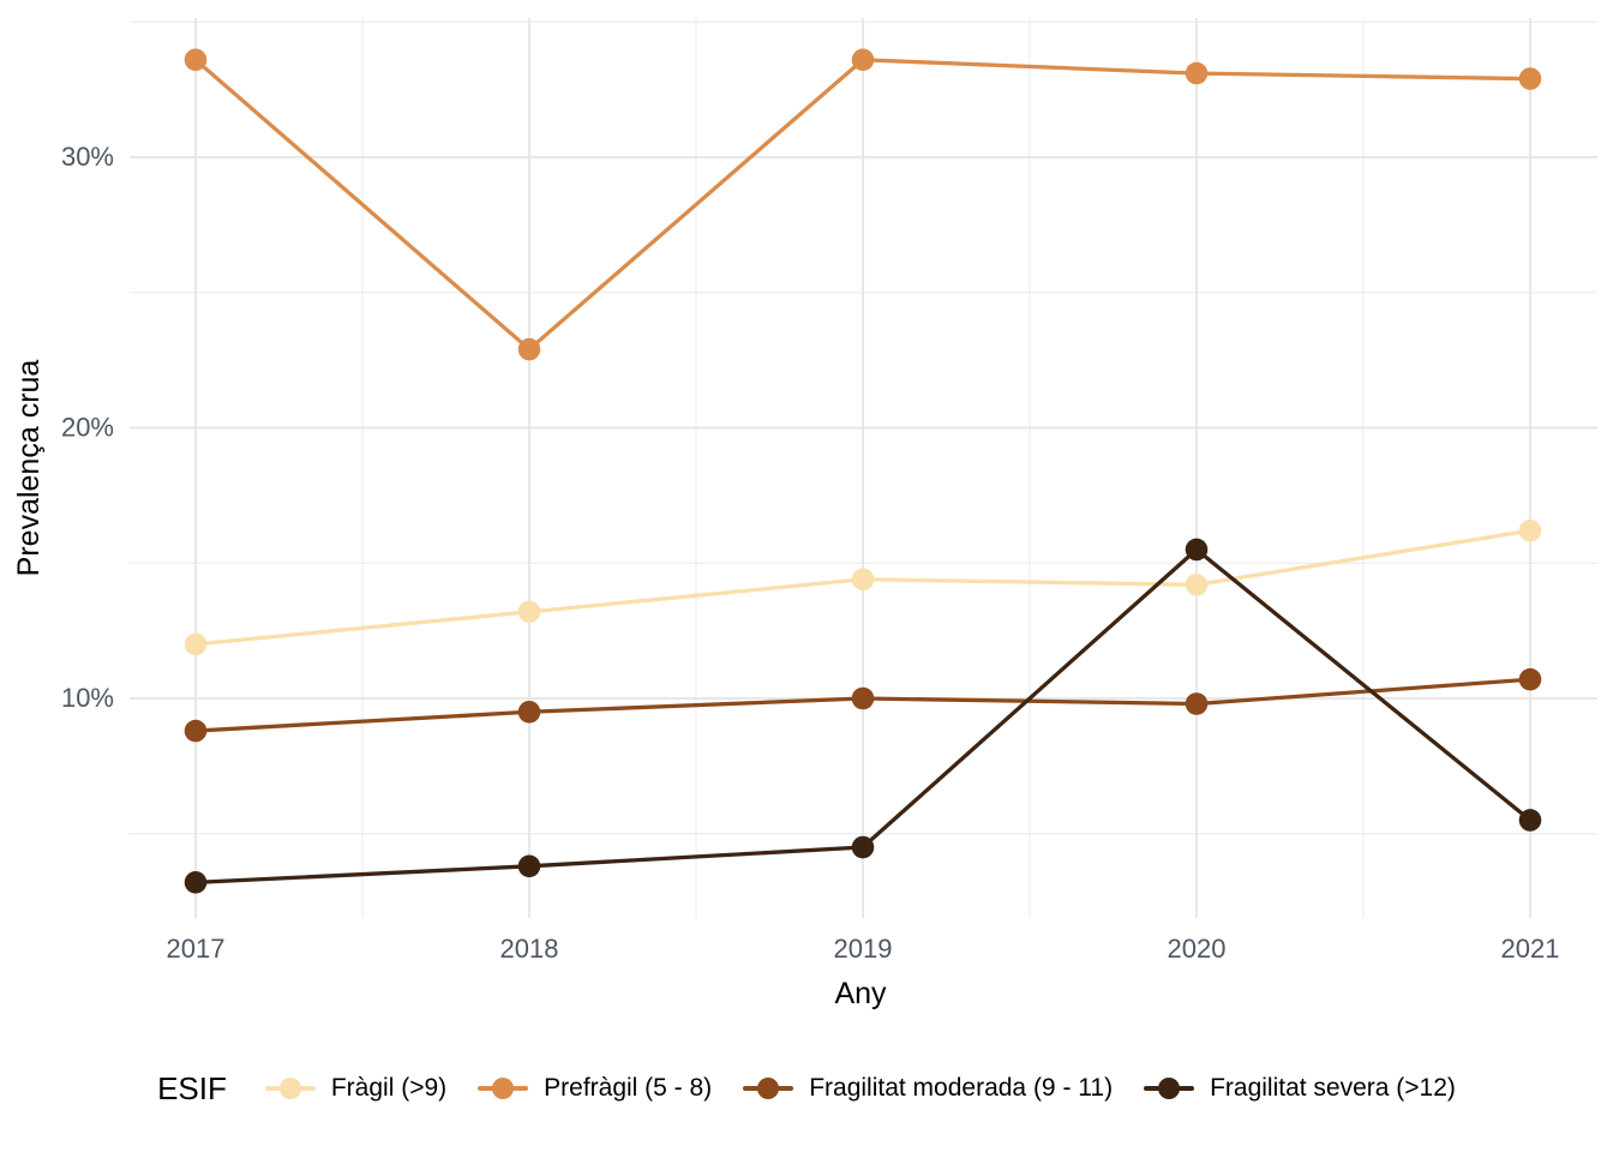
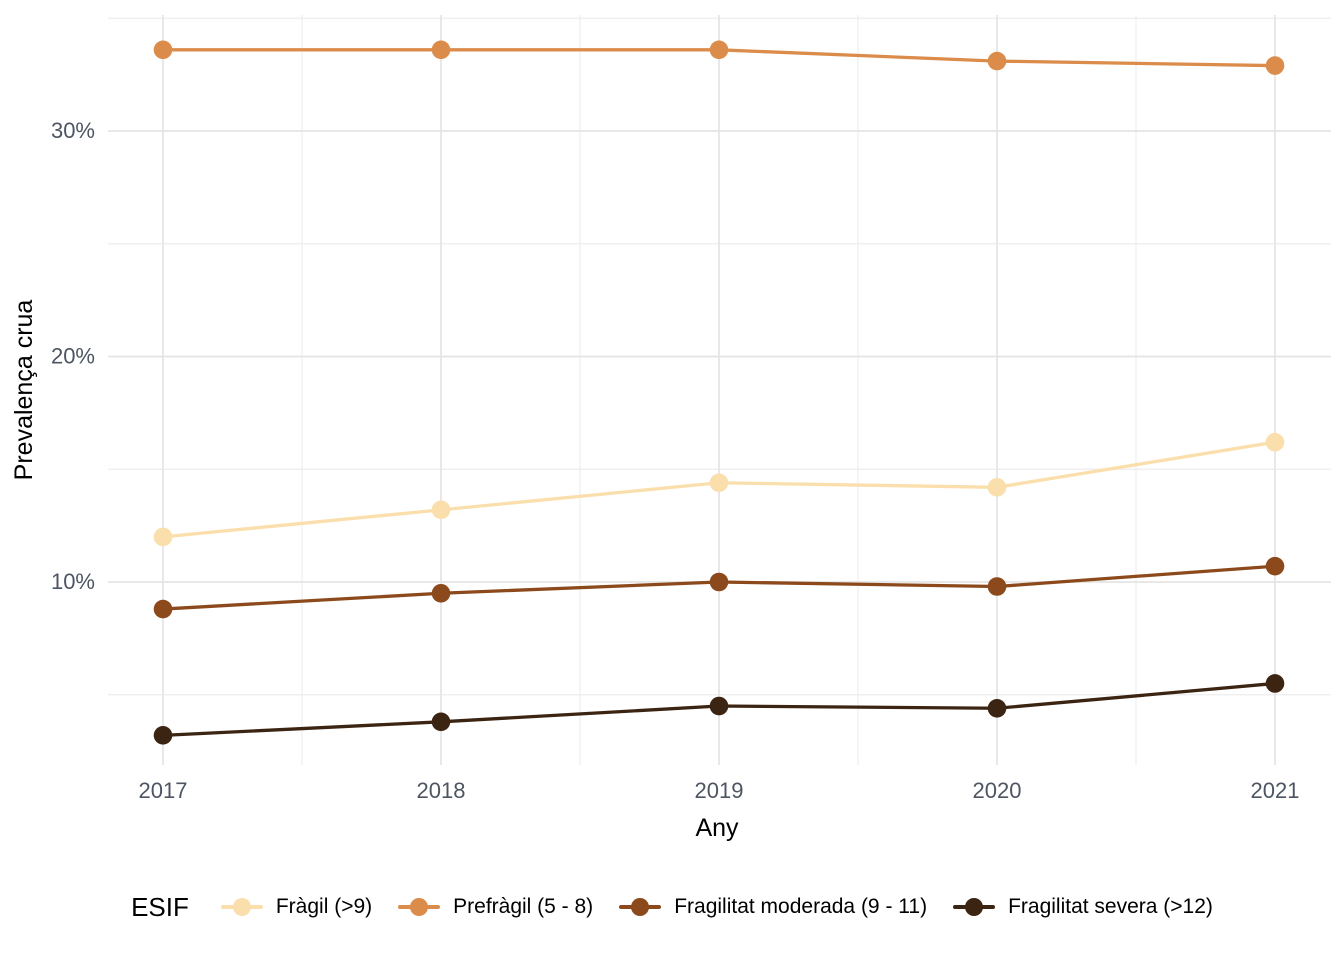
Prefràgil (5 - 8)/2018: 22.9% -> 33.6%
Fragilitat severa (>12)/2020: 15.5% -> 4.4%
